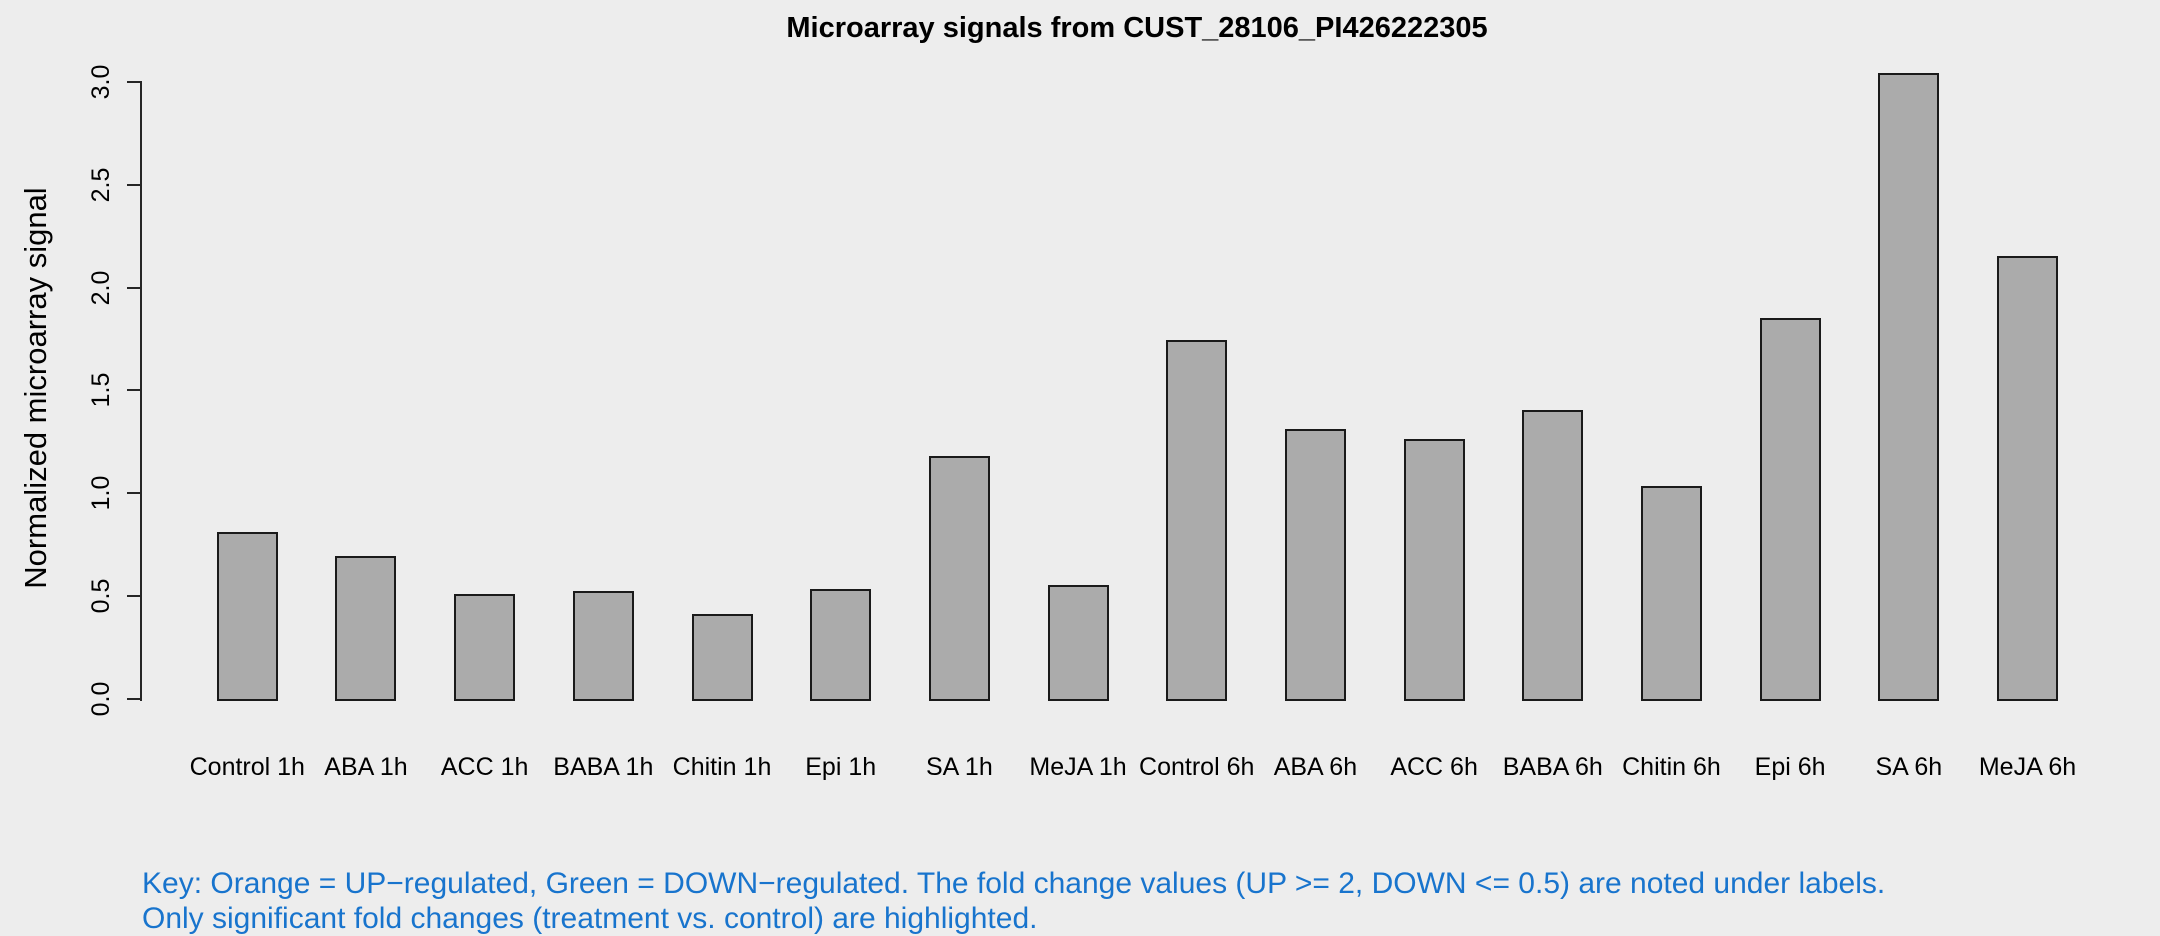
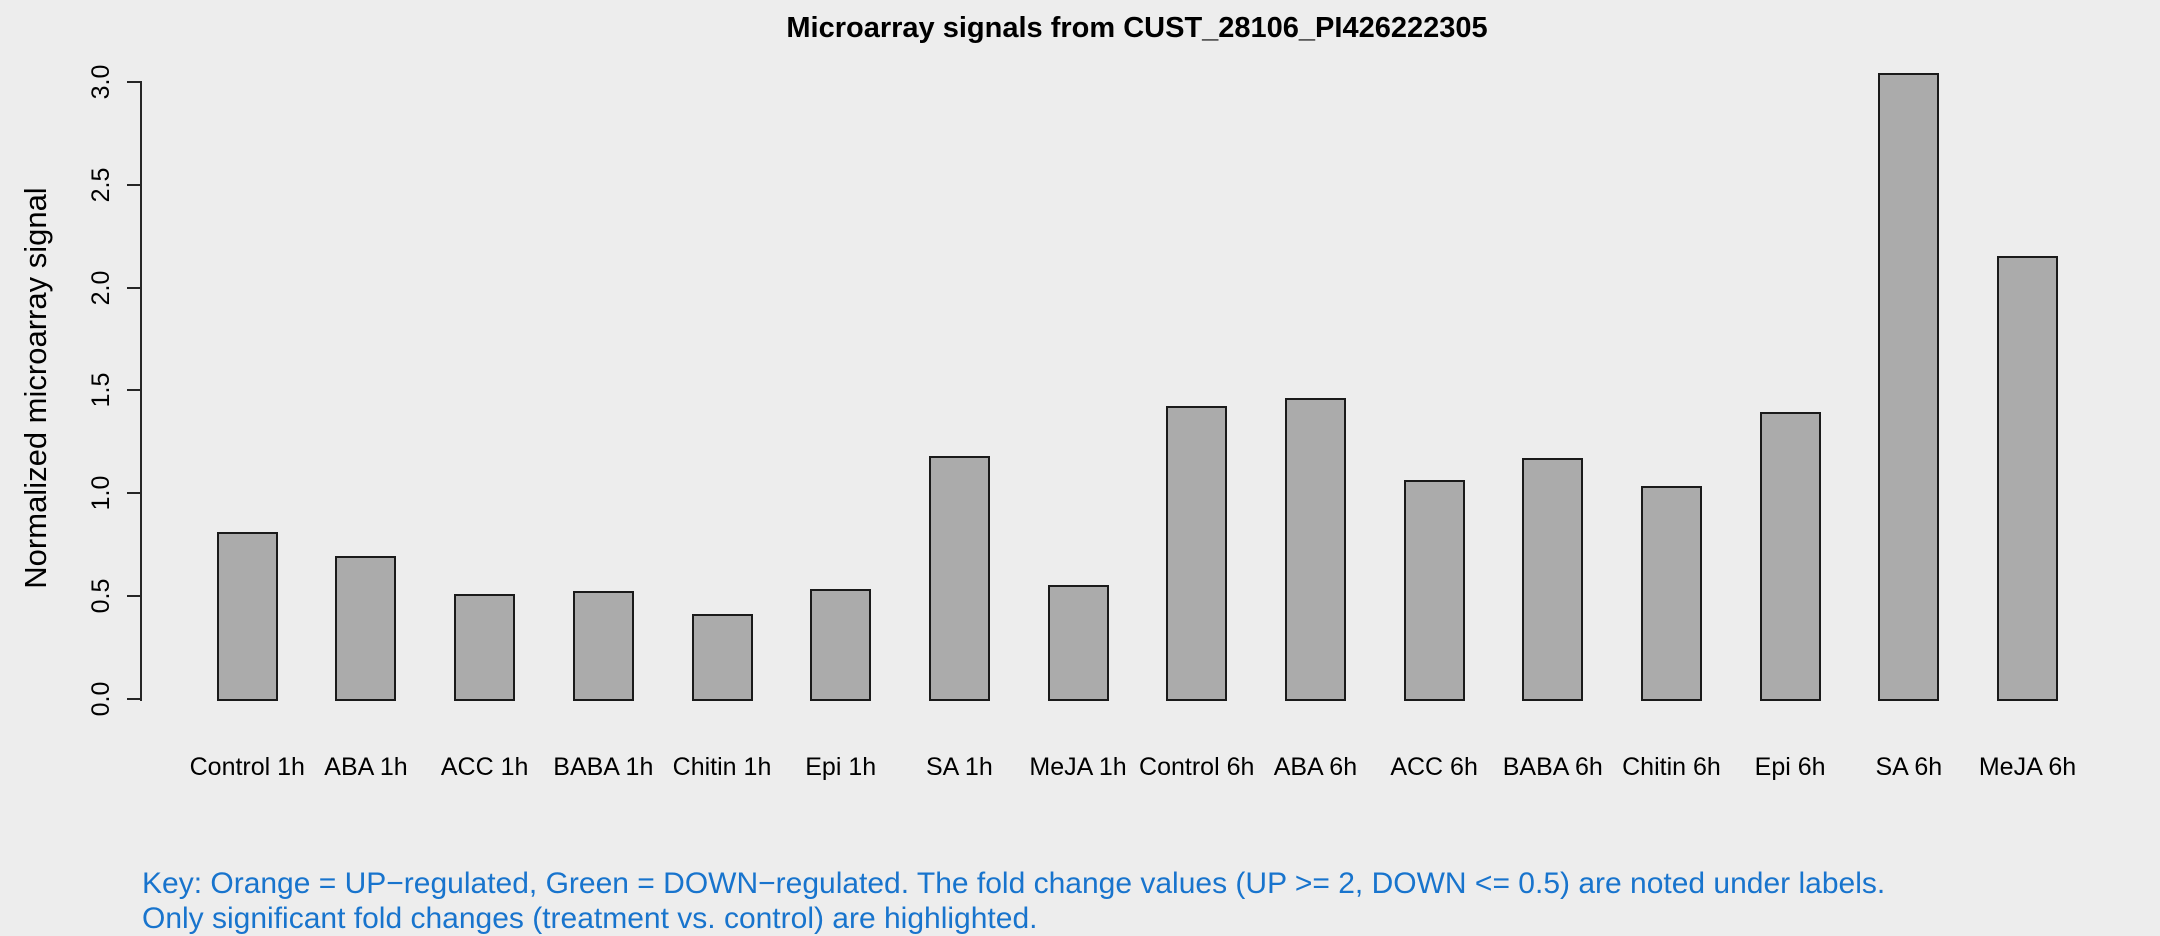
Control 6h: 1.75 -> 1.43
ABA 6h: 1.32 -> 1.47
ACC 6h: 1.27 -> 1.07
BABA 6h: 1.41 -> 1.18
Epi 6h: 1.86 -> 1.40
